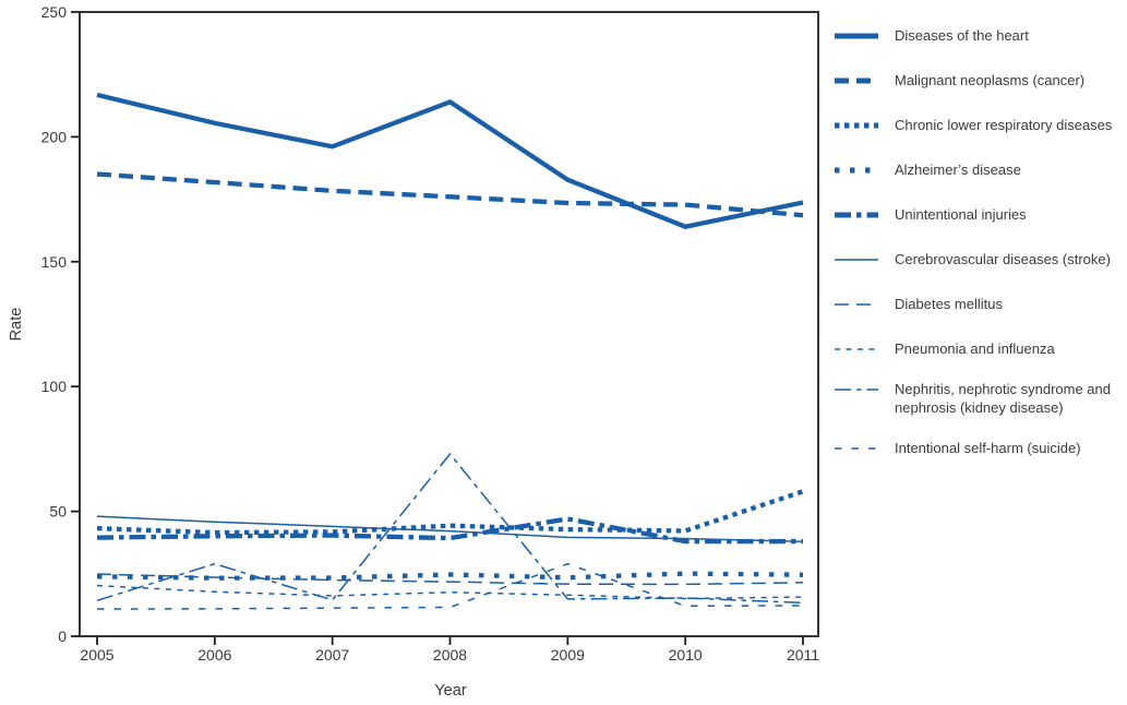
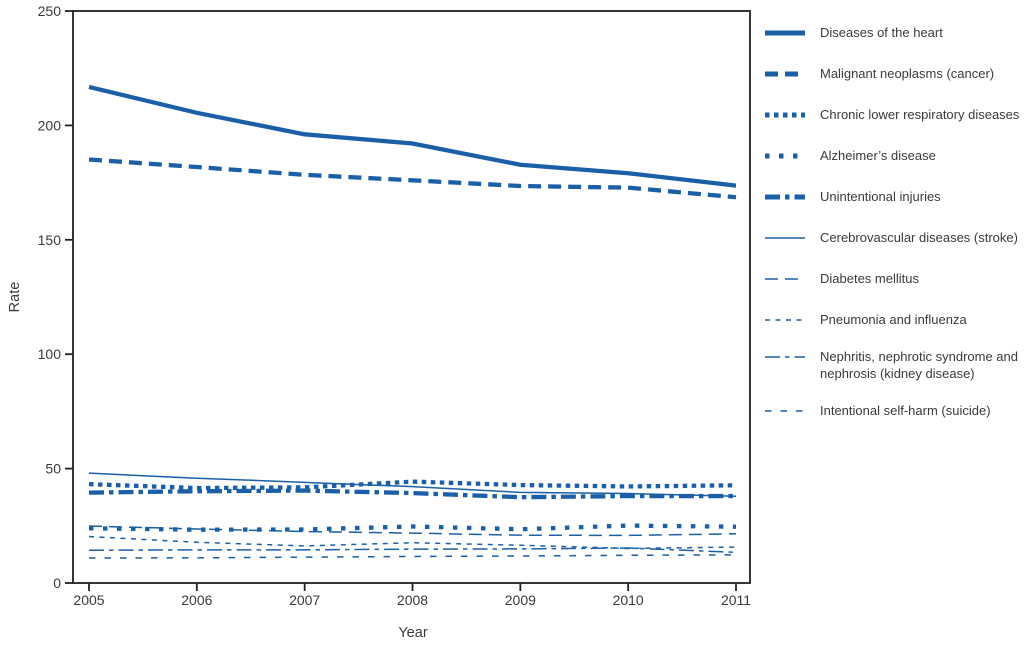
Nephritis, nephrotic syndrome and nephrosis (kidney disease)/2006: 29 -> 14
Diseases of the heart/2008: 214 -> 192
Nephritis, nephrotic syndrome and nephrosis (kidney disease)/2008: 73 -> 15
Unintentional injuries/2009: 47 -> 38
Intentional self-harm (suicide)/2009: 29 -> 12
Diseases of the heart/2010: 164 -> 179
Chronic lower respiratory diseases/2011: 58 -> 43
